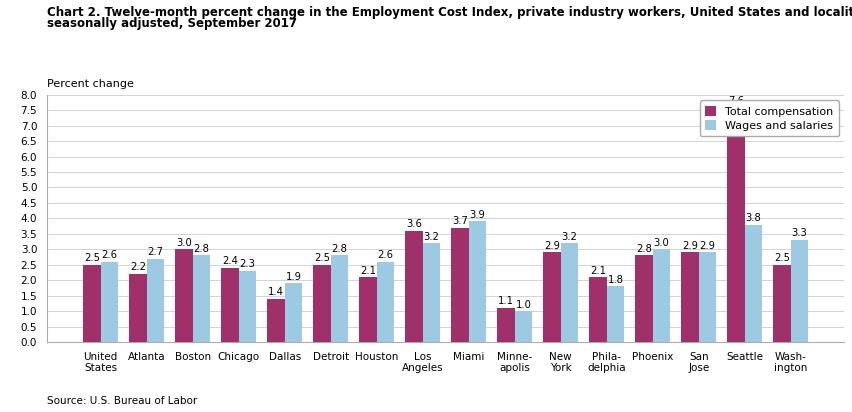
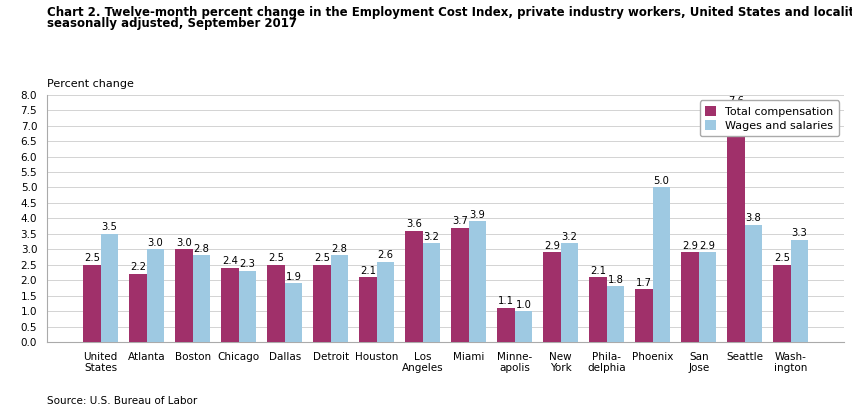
Wages and salaries/United States: 2.6 -> 3.5
Wages and salaries/Atlanta: 2.7 -> 3.0
Total compensation/Dallas: 1.4 -> 2.5
Total compensation/Phoenix: 2.8 -> 1.7
Wages and salaries/Phoenix: 3.0 -> 5.0
